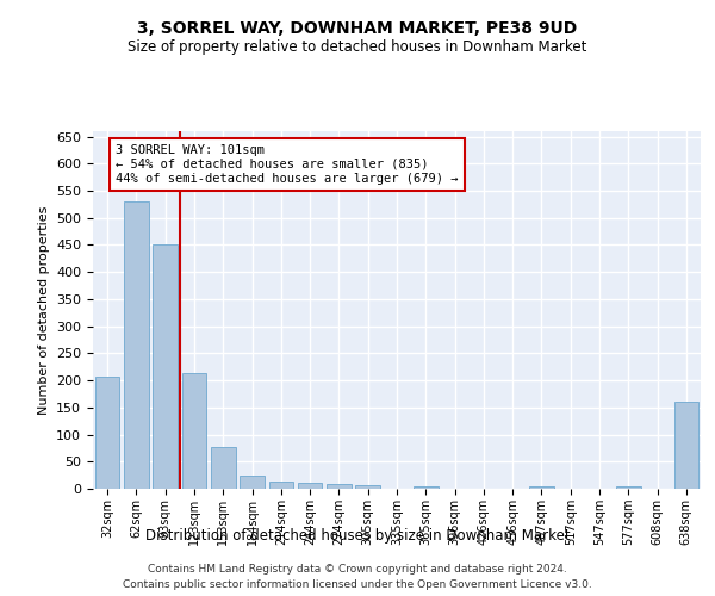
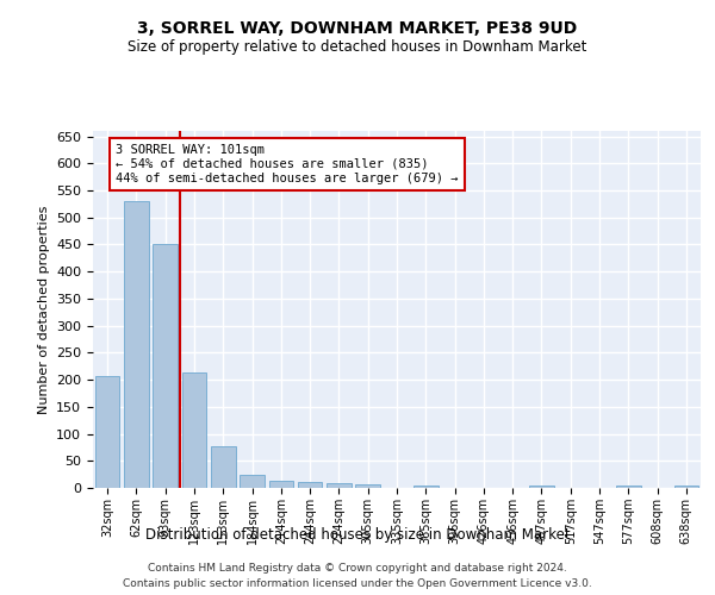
638sqm: 160 -> 5
